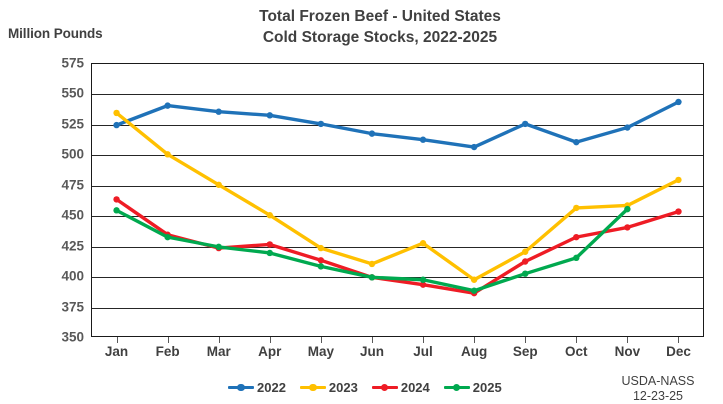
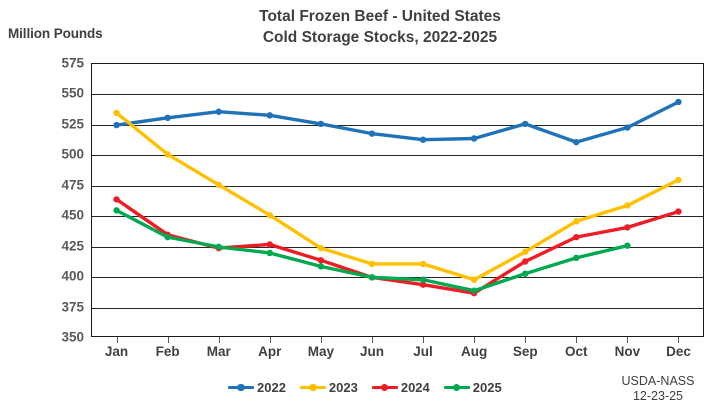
2022/Feb: 540 -> 530
2023/Jul: 427 -> 410
2022/Aug: 506 -> 513
2023/Oct: 456 -> 445
2025/Nov: 455 -> 425
